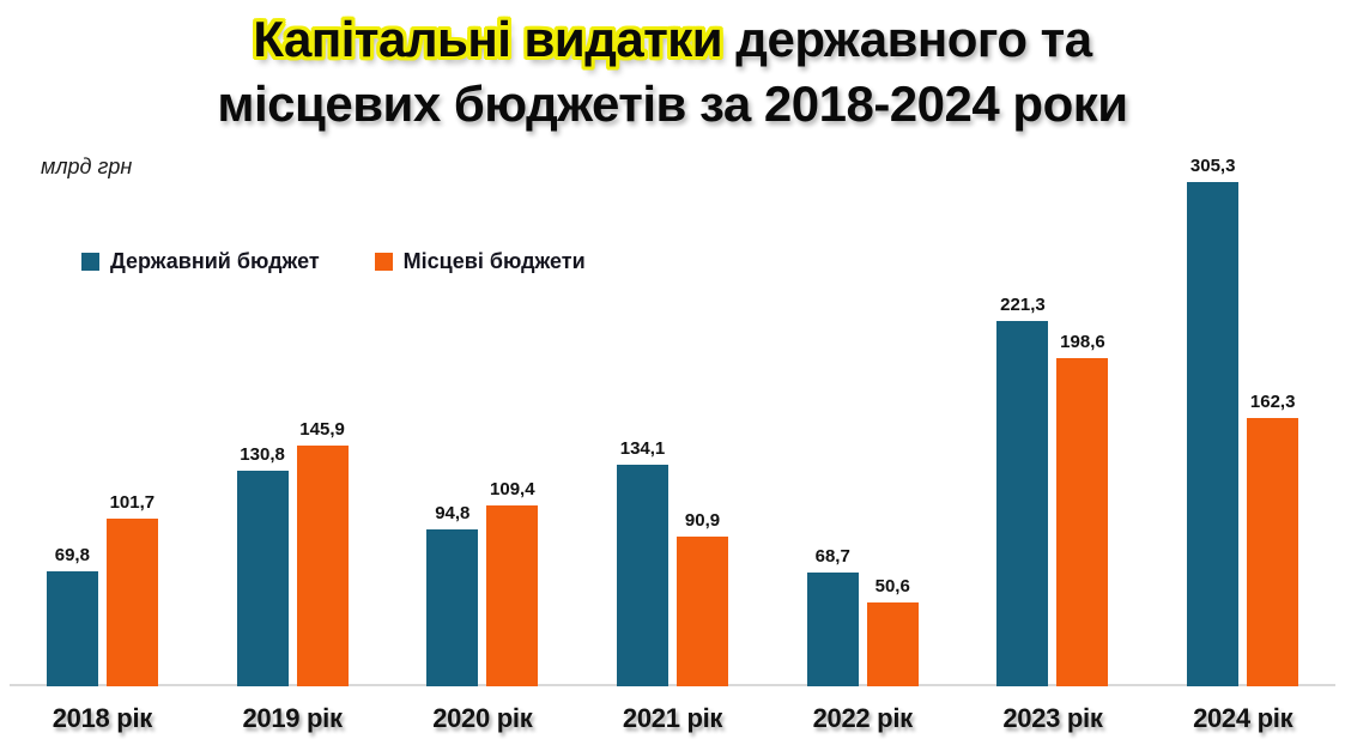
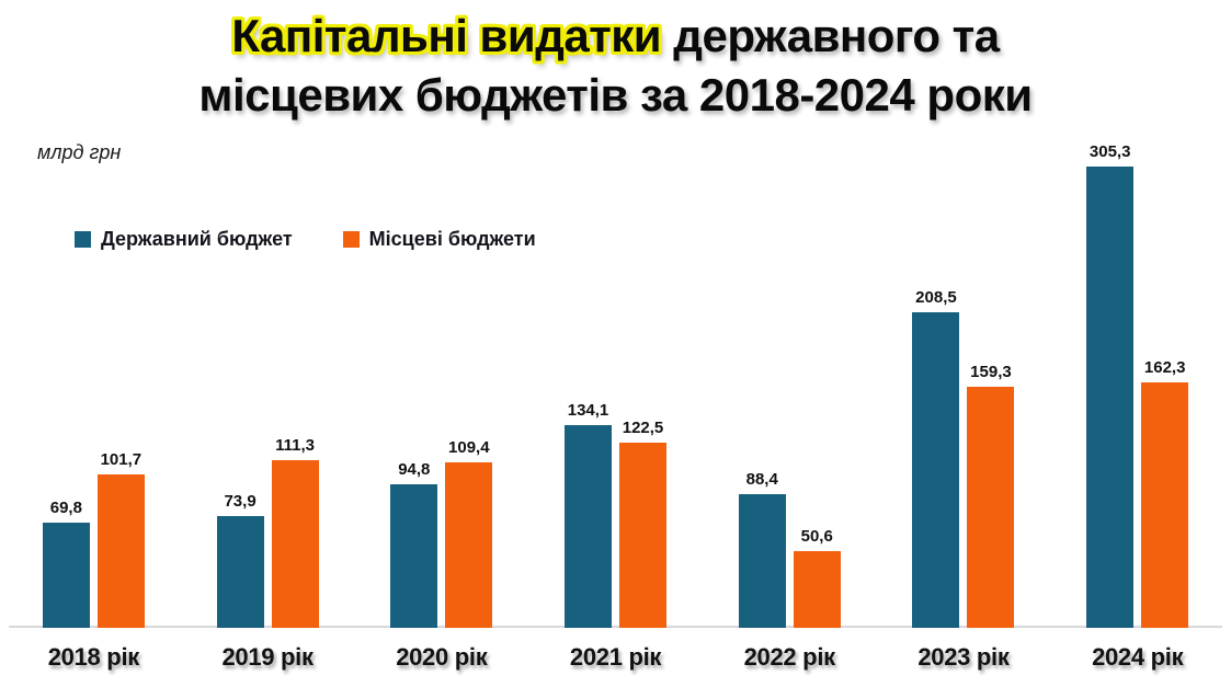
Державний бюджет/2019 рік: 130,8 -> 73,9
Місцеві бюджети/2019 рік: 145,9 -> 111,3
Місцеві бюджети/2021 рік: 90,9 -> 122,5
Державний бюджет/2022 рік: 68,7 -> 88,4
Державний бюджет/2023 рік: 221,3 -> 208,5
Місцеві бюджети/2023 рік: 198,6 -> 159,3
